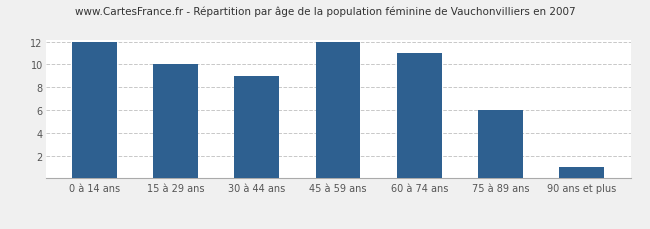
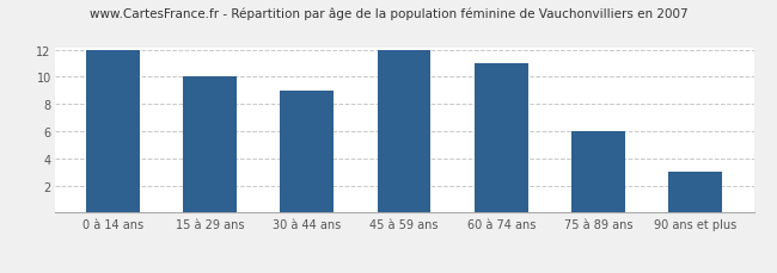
90 ans et plus: 1 -> 3
